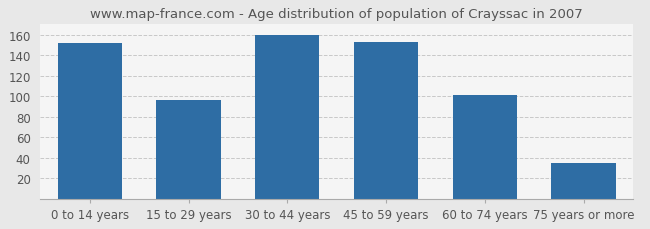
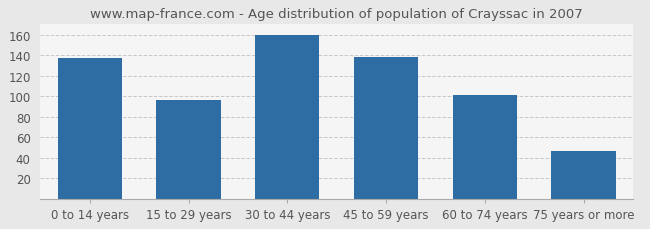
0 to 14 years: 152 -> 137
45 to 59 years: 153 -> 138
75 years or more: 35 -> 46
